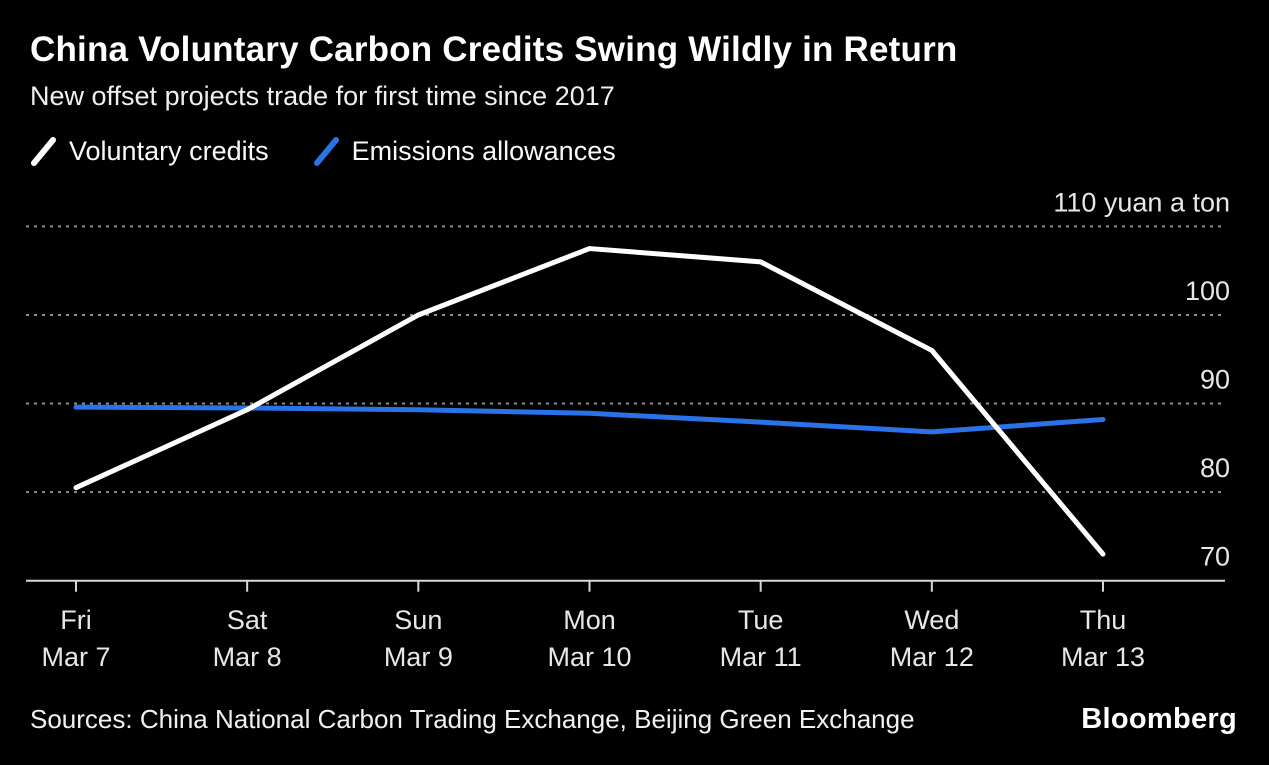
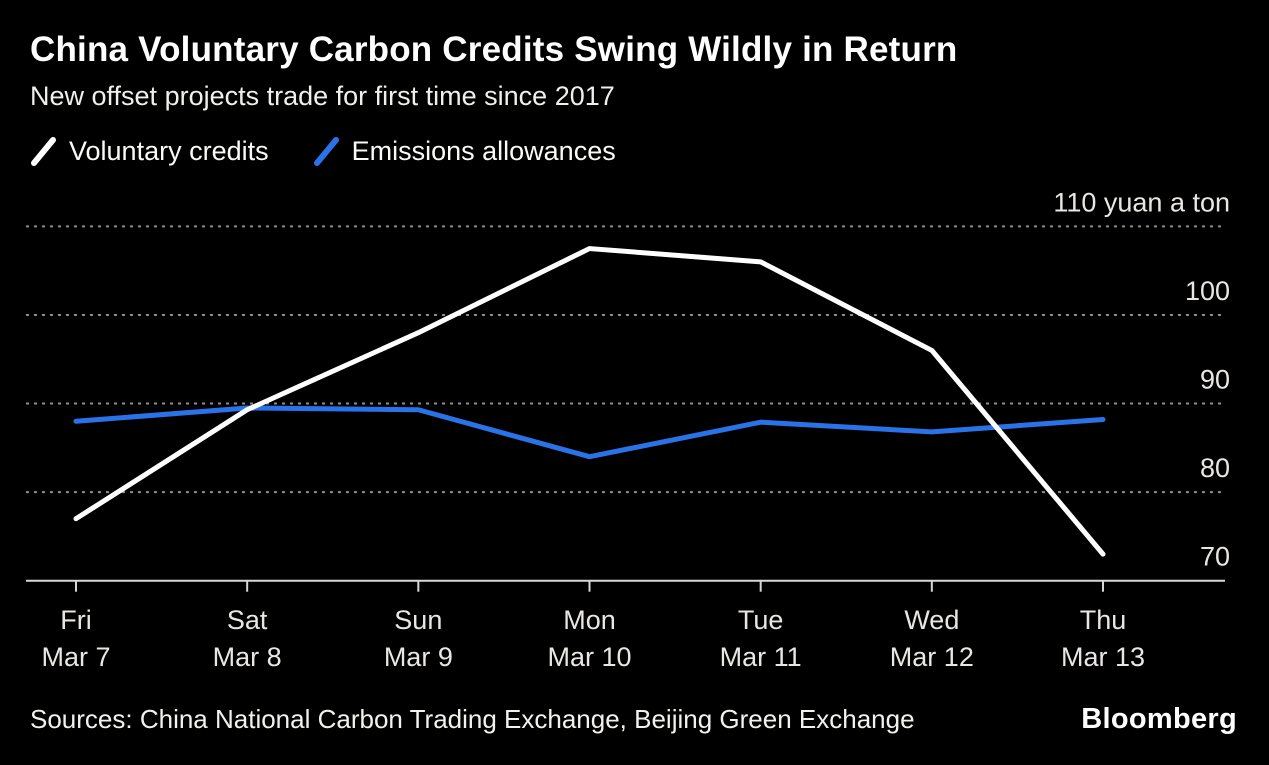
Voluntary credits/Fri Mar 7: 80 -> 77
Emissions allowances/Fri Mar 7: 90 -> 88
Voluntary credits/Sun Mar 9: 100 -> 98
Emissions allowances/Mon Mar 10: 89 -> 84
